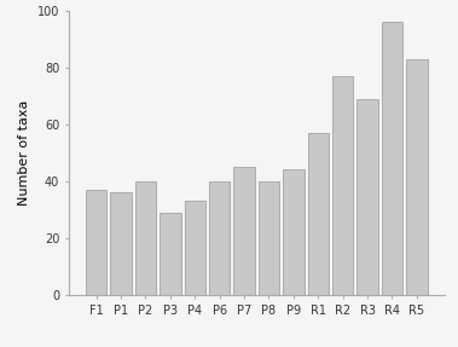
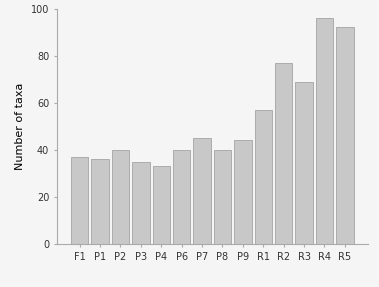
P3: 29 -> 35
R5: 83 -> 92
